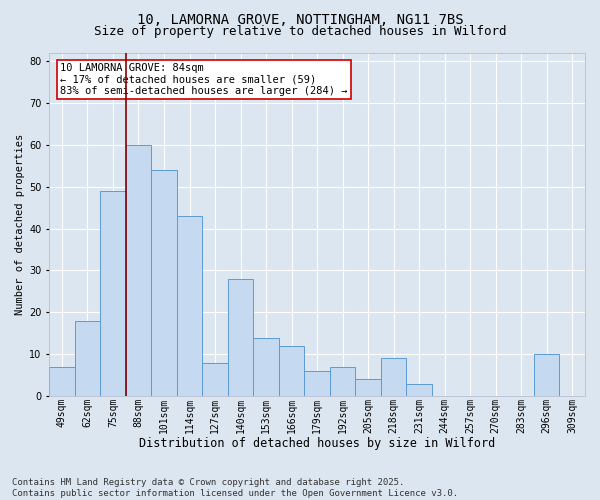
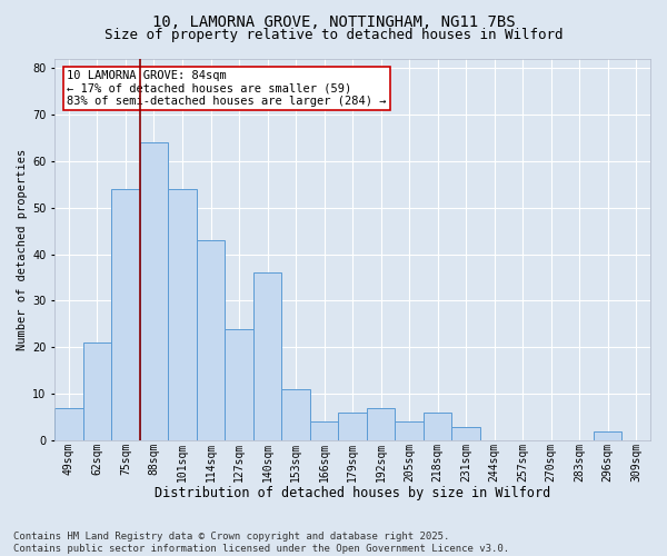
62sqm: 18 -> 21
75sqm: 49 -> 54
88sqm: 60 -> 64
127sqm: 8 -> 24
140sqm: 28 -> 36
153sqm: 14 -> 11
166sqm: 12 -> 4
218sqm: 9 -> 6
296sqm: 10 -> 2
